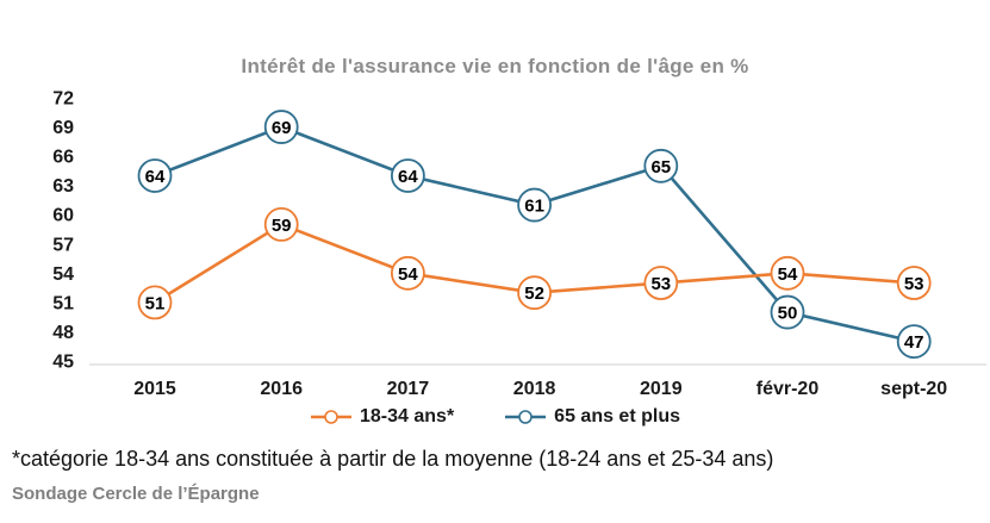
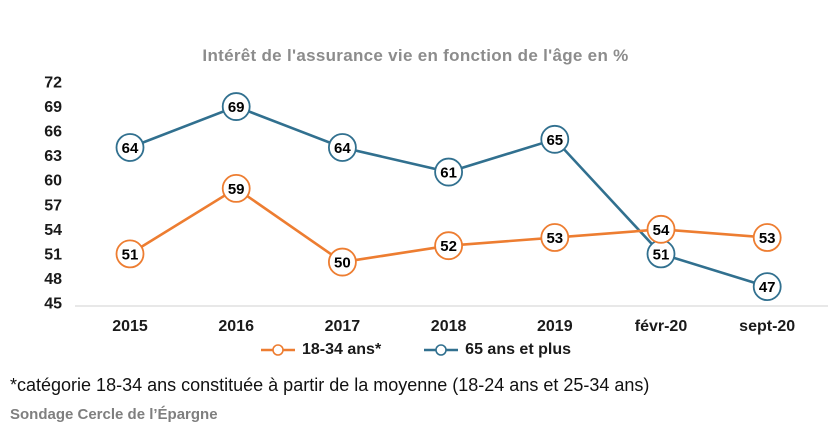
18-34 ans*/2017: 54 -> 50
65 ans et plus/févr-20: 50 -> 51
